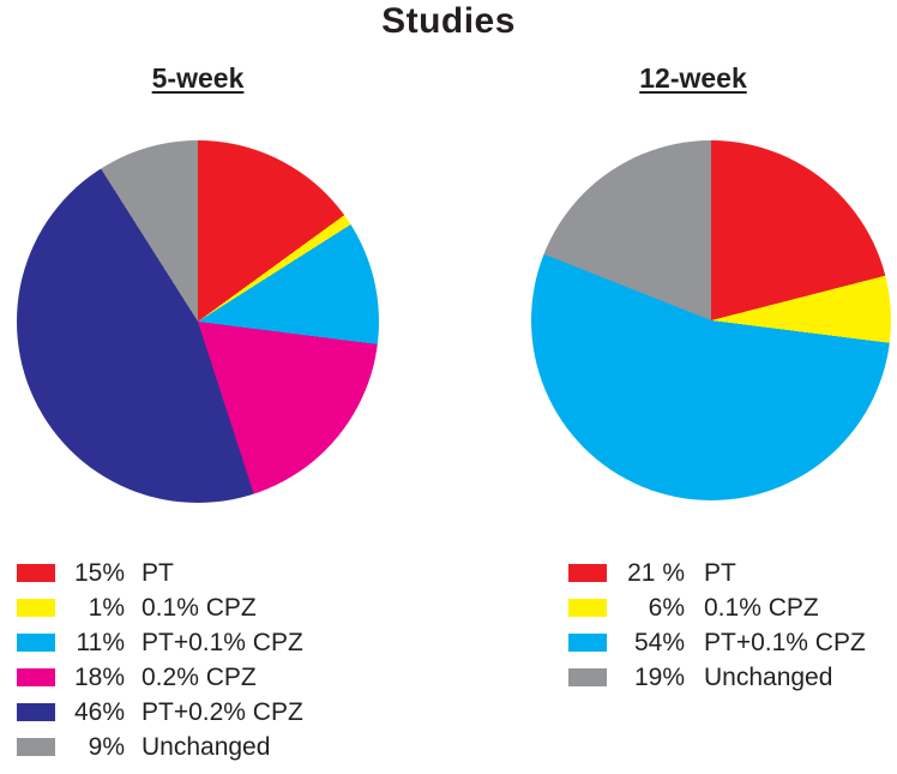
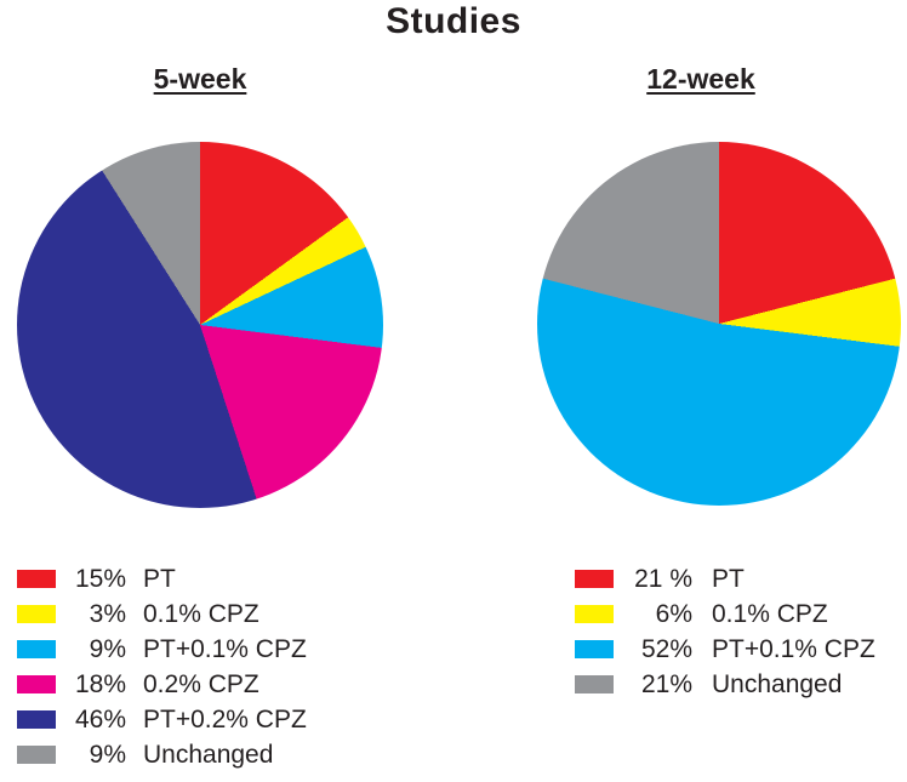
5-week/0.1% CPZ: 1% -> 3%
5-week/PT+0.1% CPZ: 11% -> 9%
12-week/PT+0.1% CPZ: 54% -> 52%
12-week/Unchanged: 19% -> 21%
